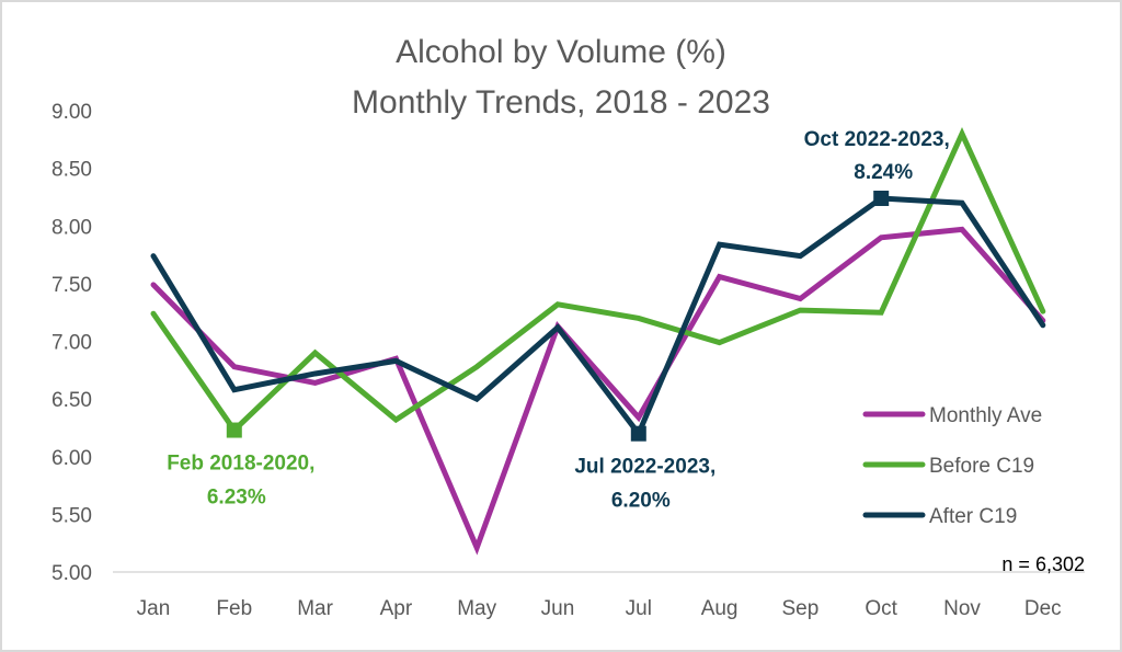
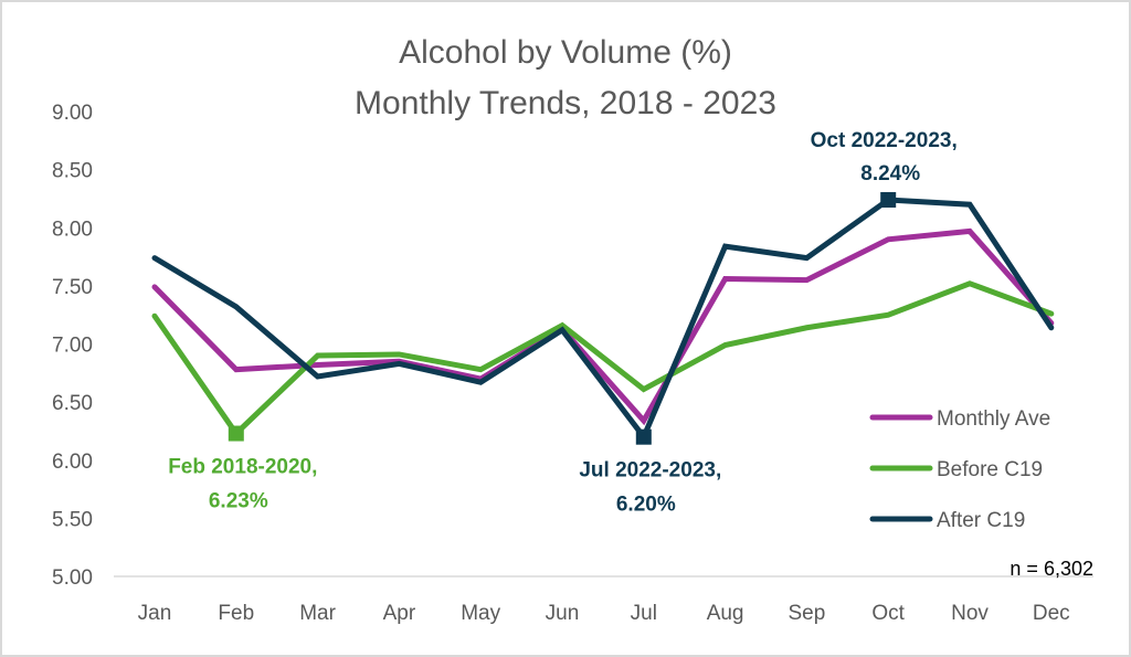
After C19/Feb: 6.58 -> 7.32
Monthly Ave/Mar: 6.64 -> 6.82
Before C19/Apr: 6.32 -> 6.91
Monthly Ave/May: 5.21 -> 6.70
After C19/May: 6.50 -> 6.67
Before C19/Jun: 7.32 -> 7.16
Before C19/Jul: 7.20 -> 6.61
Monthly Ave/Sep: 7.37 -> 7.55
Before C19/Sep: 7.27 -> 7.14
Before C19/Nov: 8.80 -> 7.52
